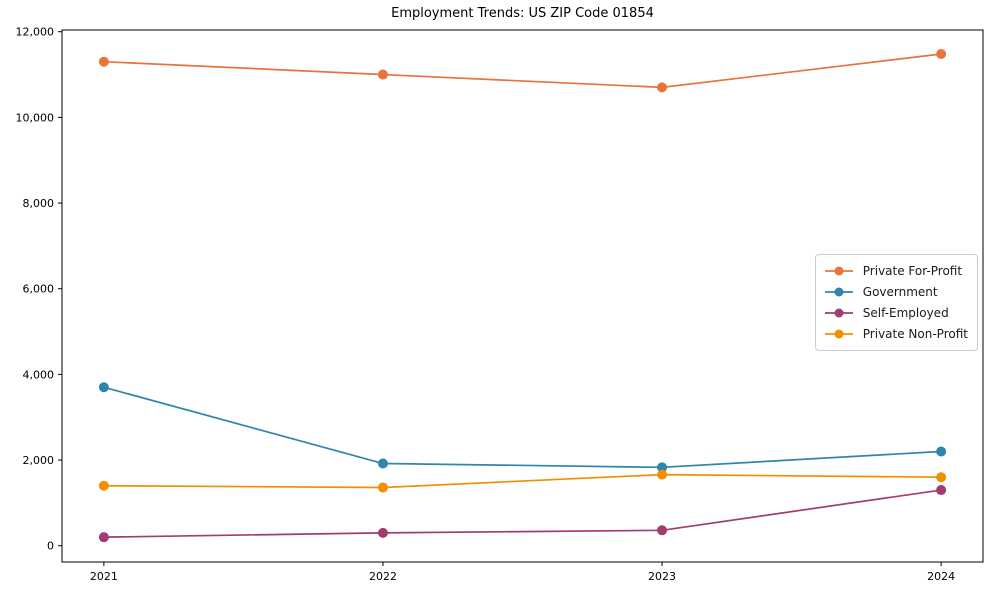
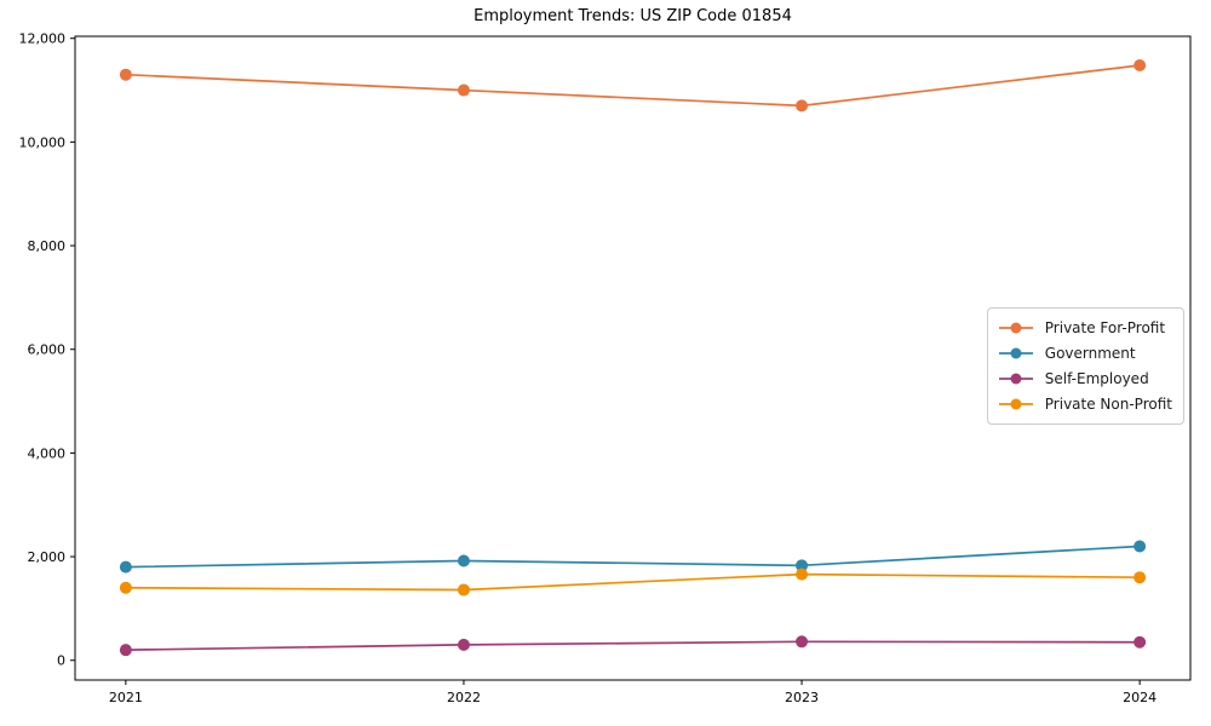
Government/2021: 3700 -> 1800
Self-Employed/2024: 1300 -> 400
